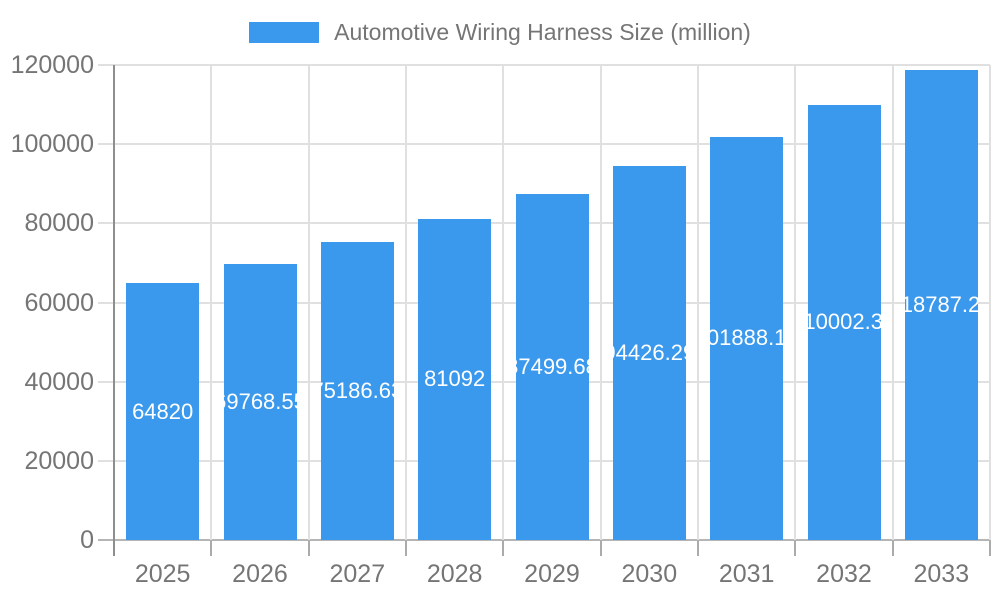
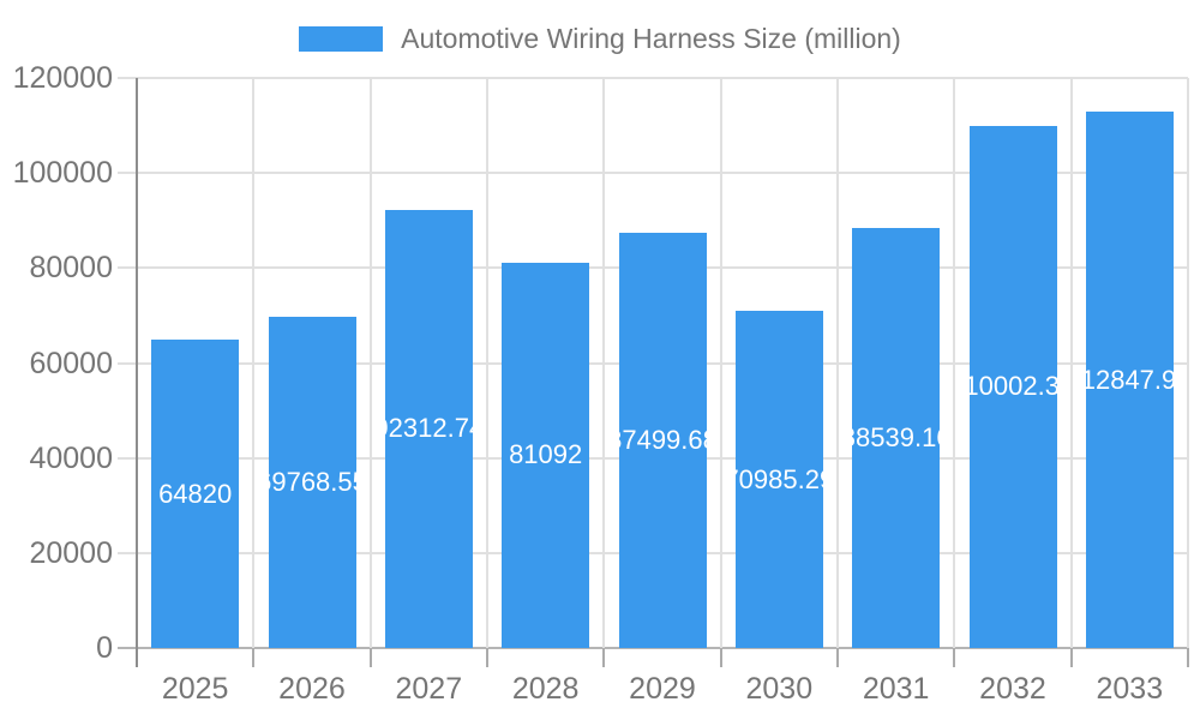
2027: 75186.63 -> 92312.74
2030: 94426.29 -> 70985.29
2031: 101888.19 -> 88539.16
2033: 118787.29 -> 112847.95
